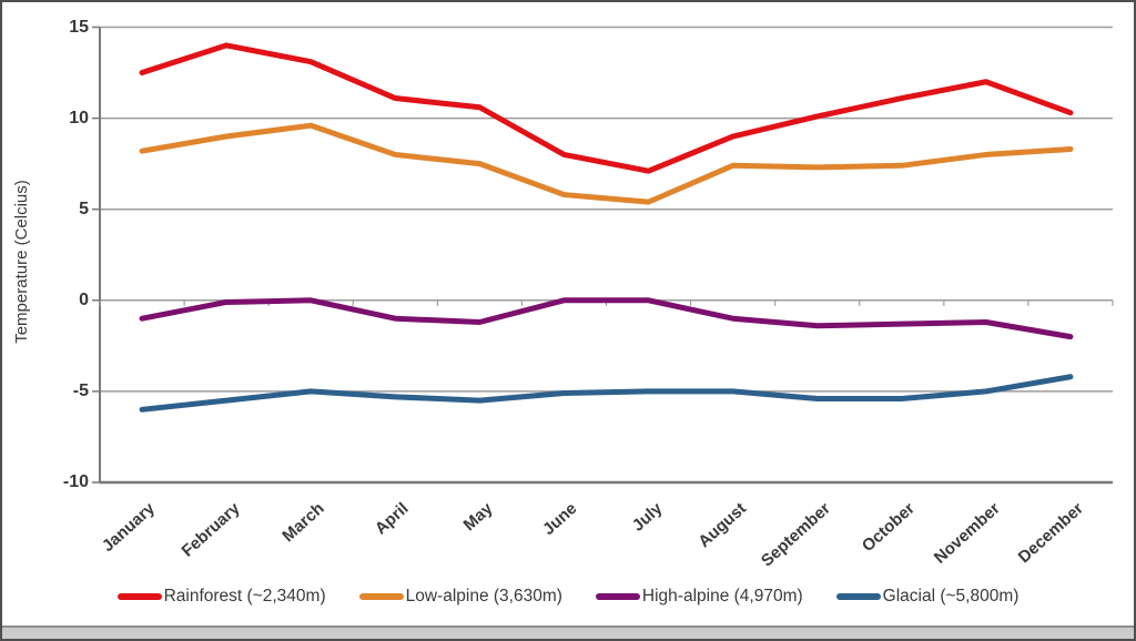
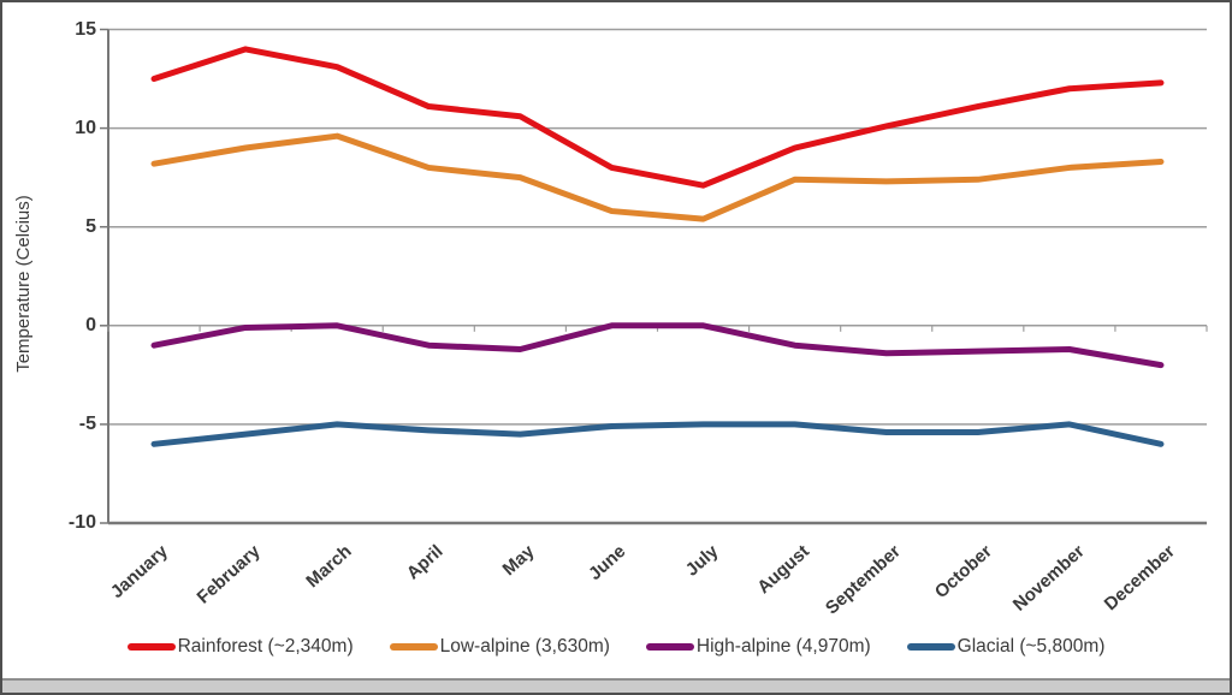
Rainforest (~2,340m)/December: 10.3 -> 12.3
Glacial (~5,800m)/December: -4.2 -> -6.0
